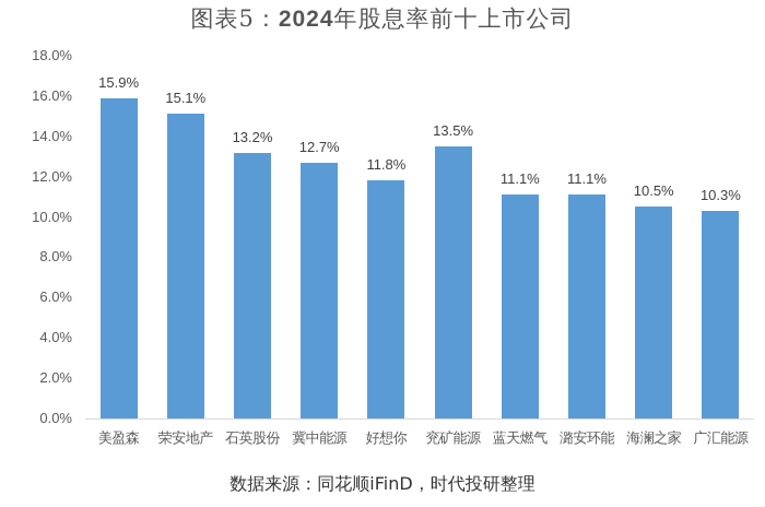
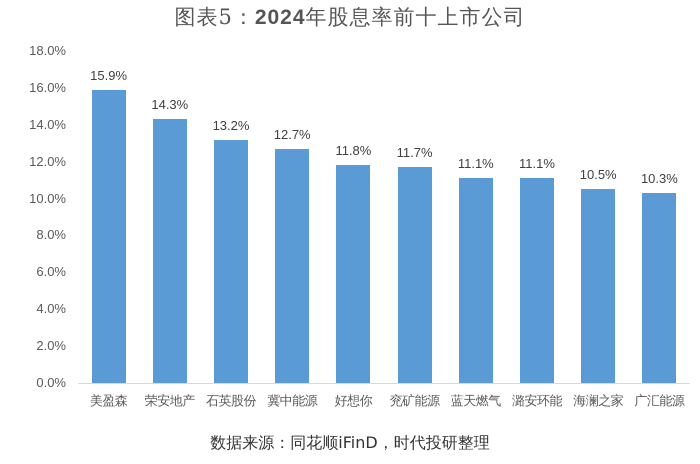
荣安地产: 15.1% -> 14.3%
兖矿能源: 13.5% -> 11.7%
